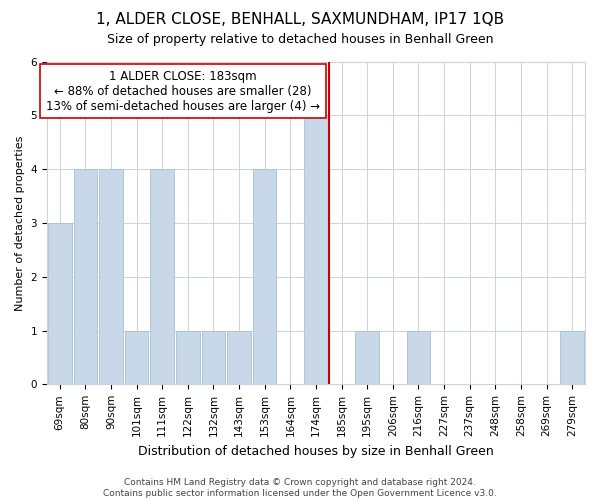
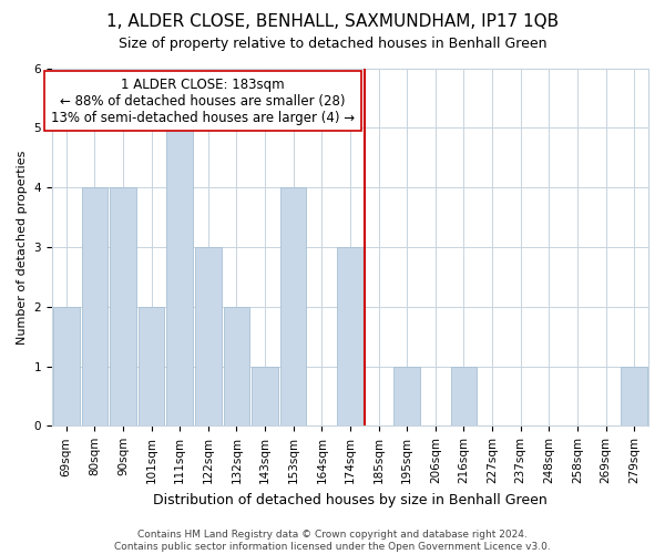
69sqm: 3 -> 2
101sqm: 1 -> 2
111sqm: 4 -> 5
122sqm: 1 -> 3
132sqm: 1 -> 2
174sqm: 5 -> 3
